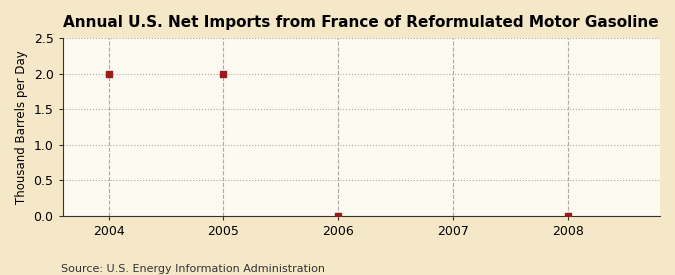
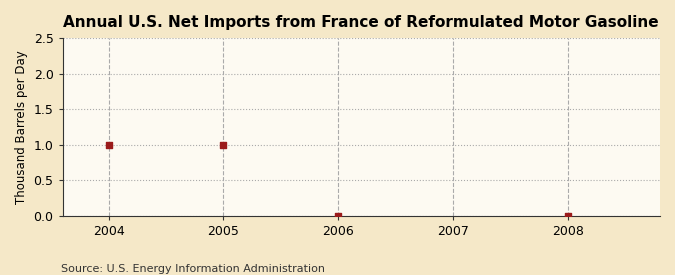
2004: 2 -> 1
2005: 2 -> 1
